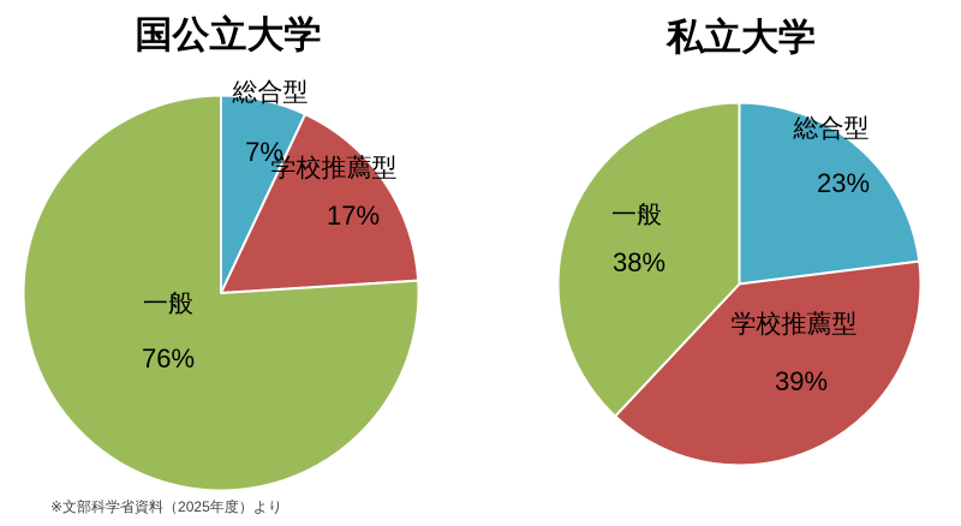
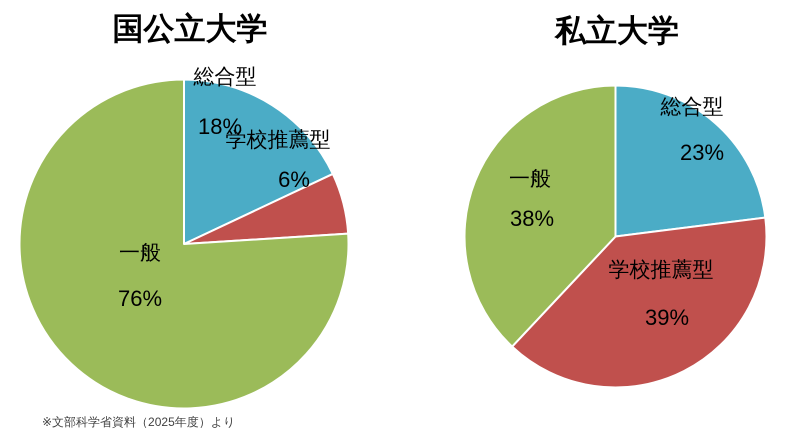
国公立大学/総合型: 7% -> 18%
国公立大学/学校推薦型: 17% -> 6%
